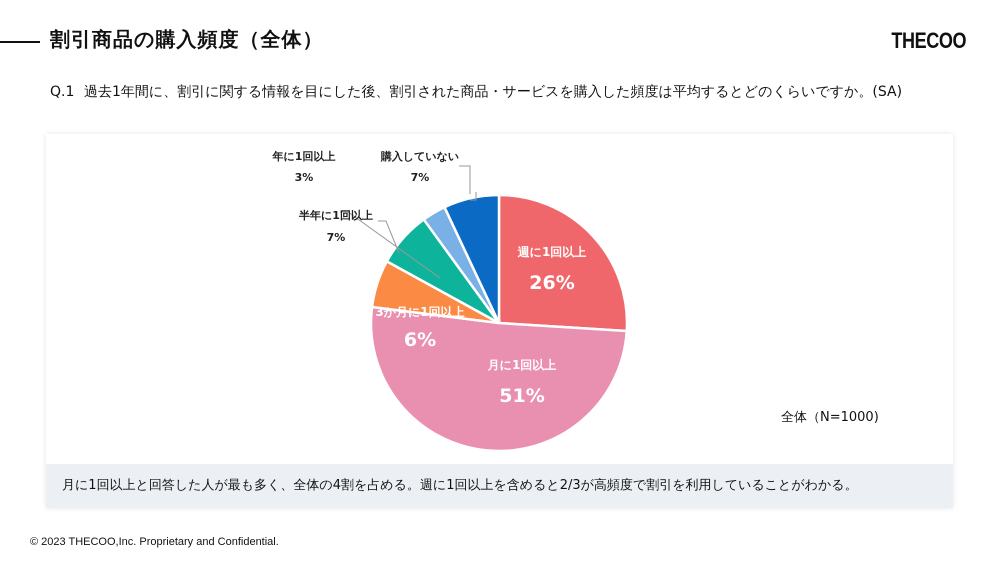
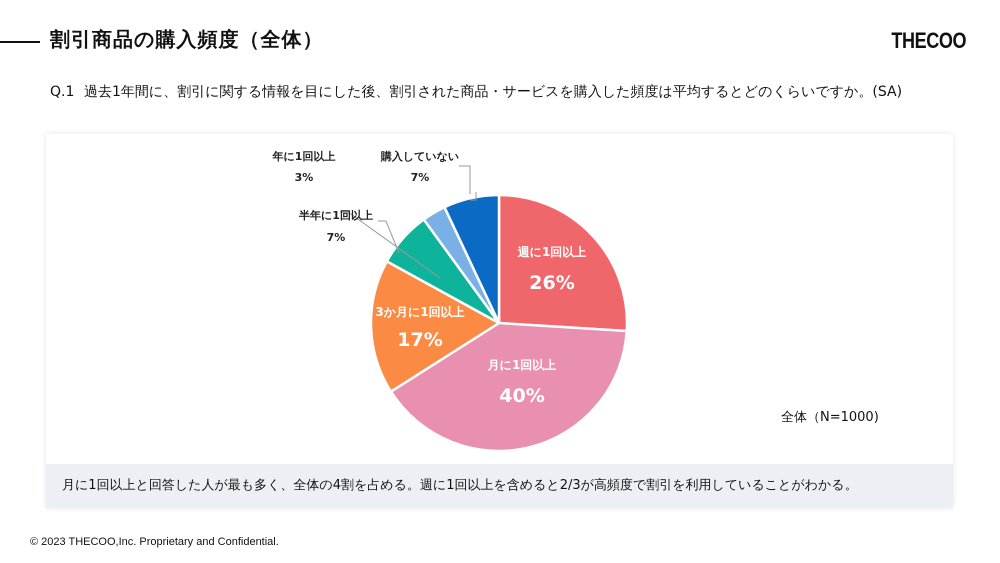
月に1回以上: 51% -> 40%
3か月に1回以上: 6% -> 17%
